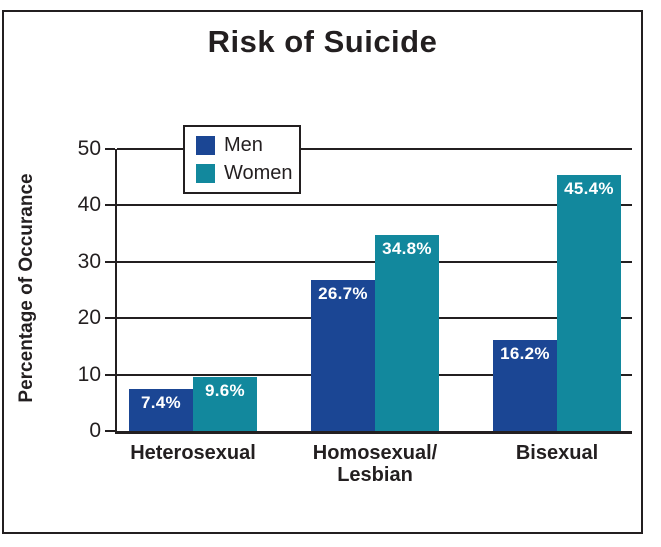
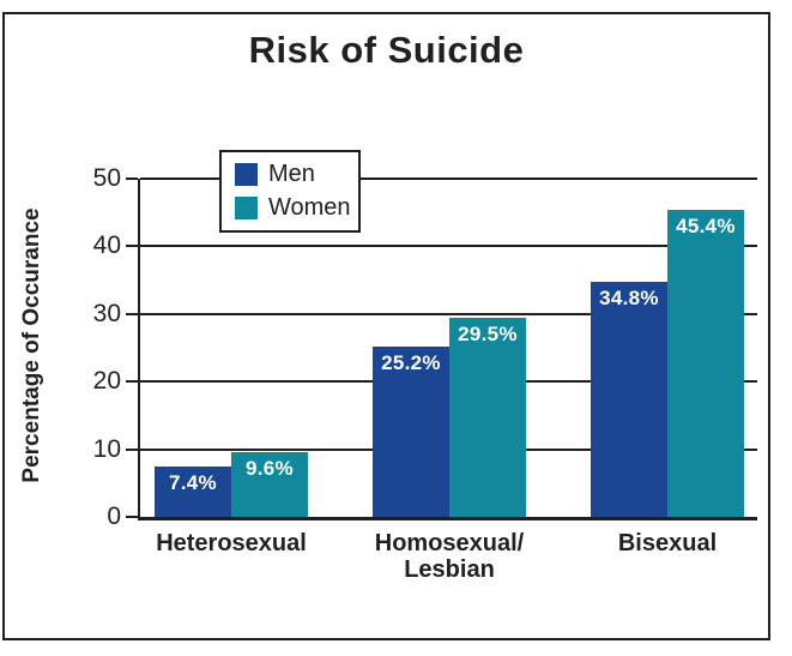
Men/Homosexual/ Lesbian: 26.7% -> 25.2%
Women/Homosexual/ Lesbian: 34.8% -> 29.5%
Men/Bisexual: 16.2% -> 34.8%
